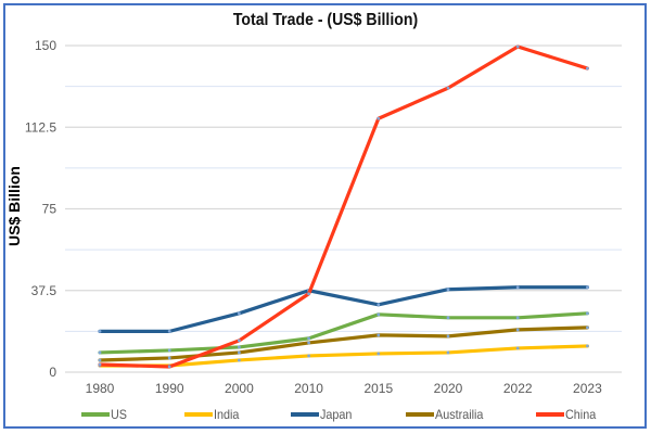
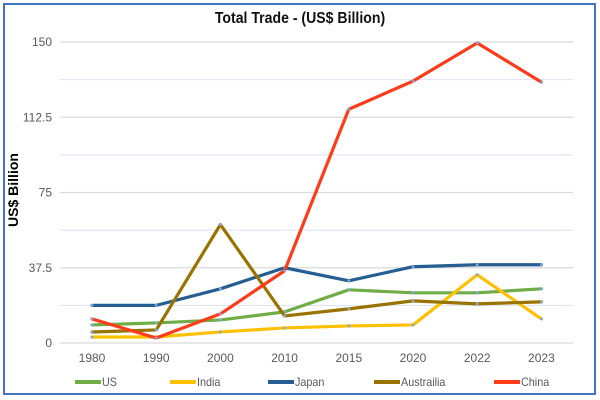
China/1980: 4 -> 12
Austrailia/2000: 9 -> 59
Austrailia/2020: 16 -> 21
India/2022: 11 -> 34
China/2023: 140 -> 130
